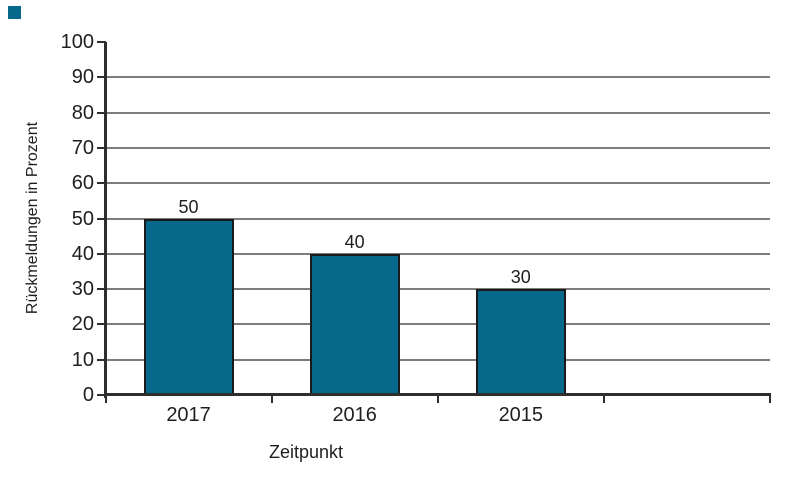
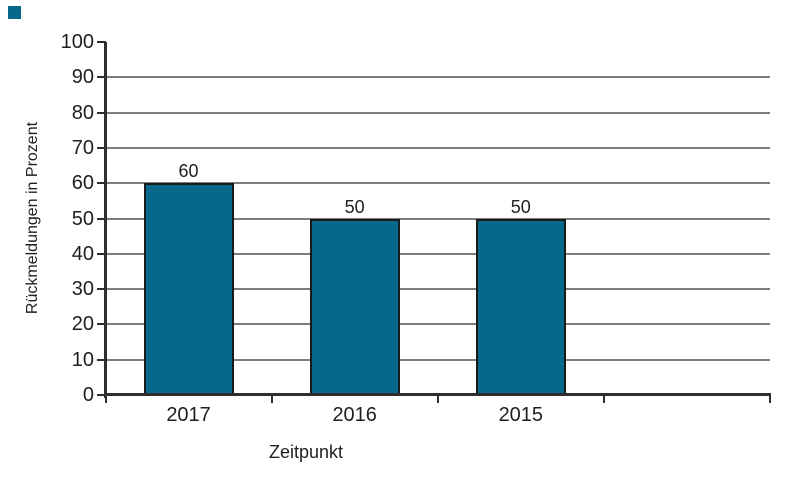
2017: 50 -> 60
2016: 40 -> 50
2015: 30 -> 50
